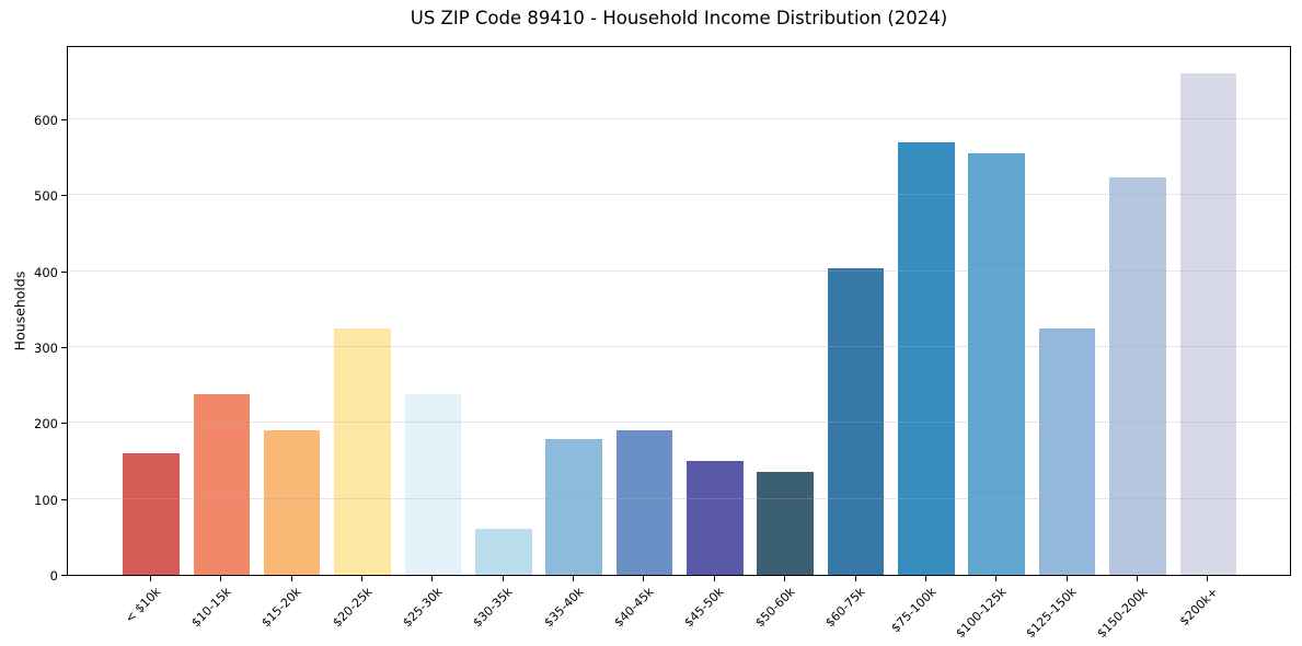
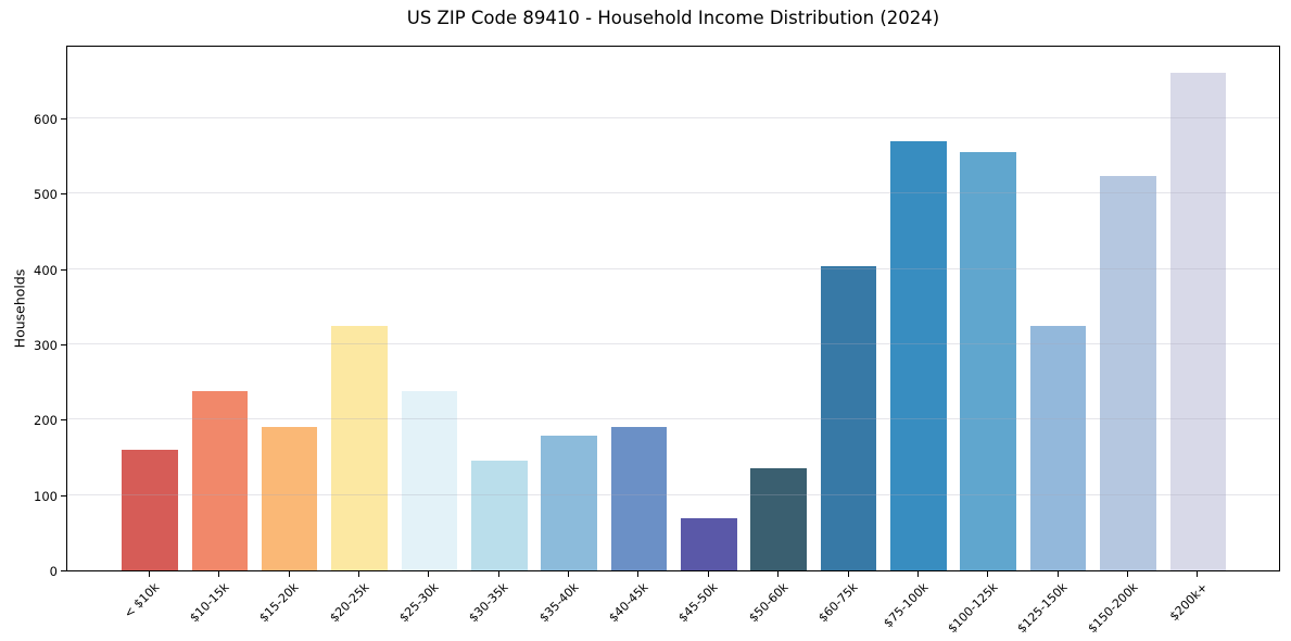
$30-35k: 60 -> 140
$45-50k: 150 -> 70
